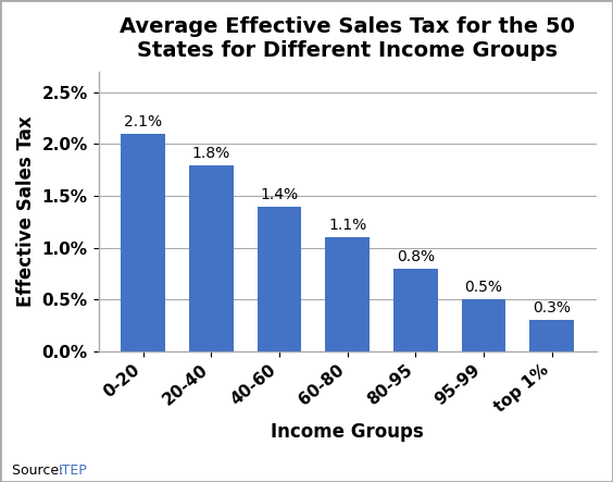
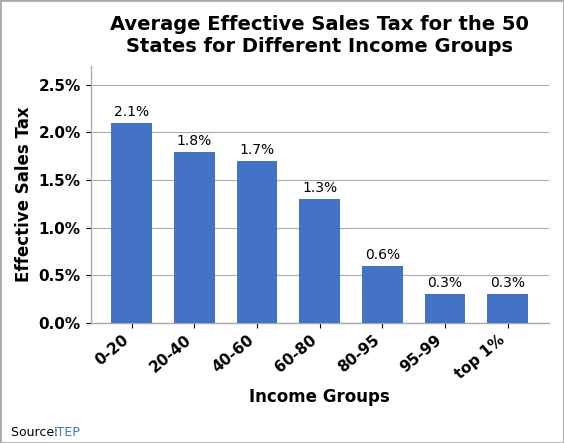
40-60: 1.4% -> 1.7%
60-80: 1.1% -> 1.3%
80-95: 0.8% -> 0.6%
95-99: 0.5% -> 0.3%
